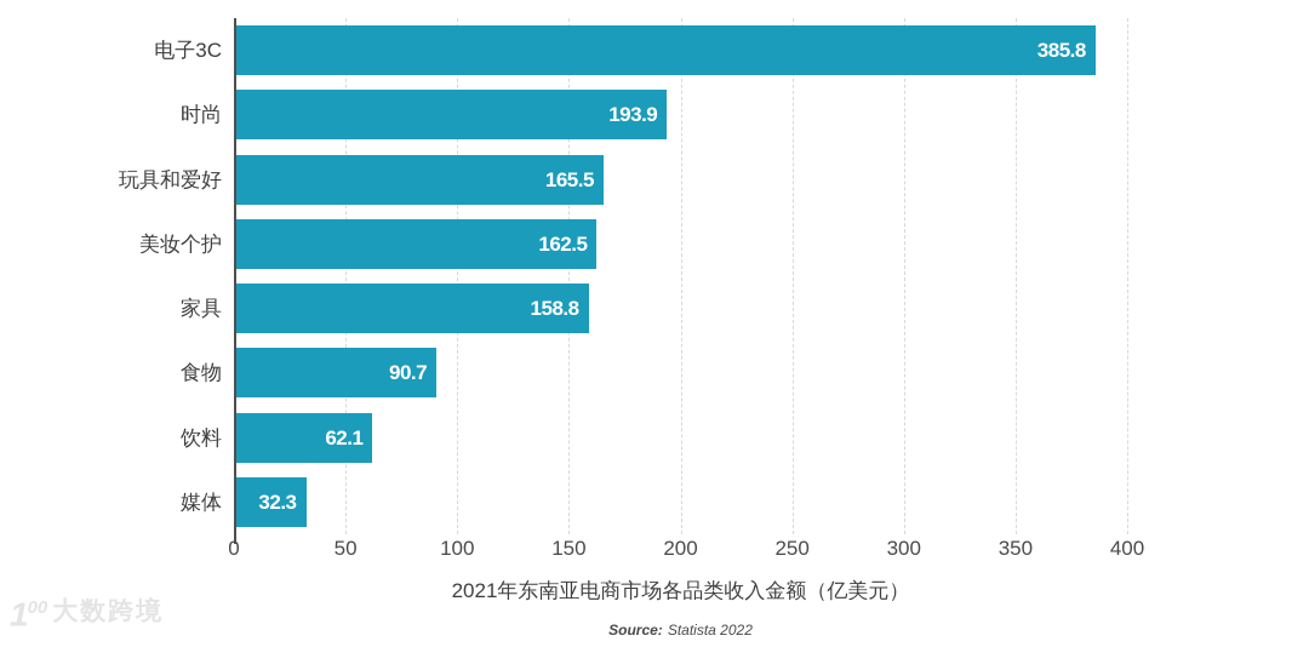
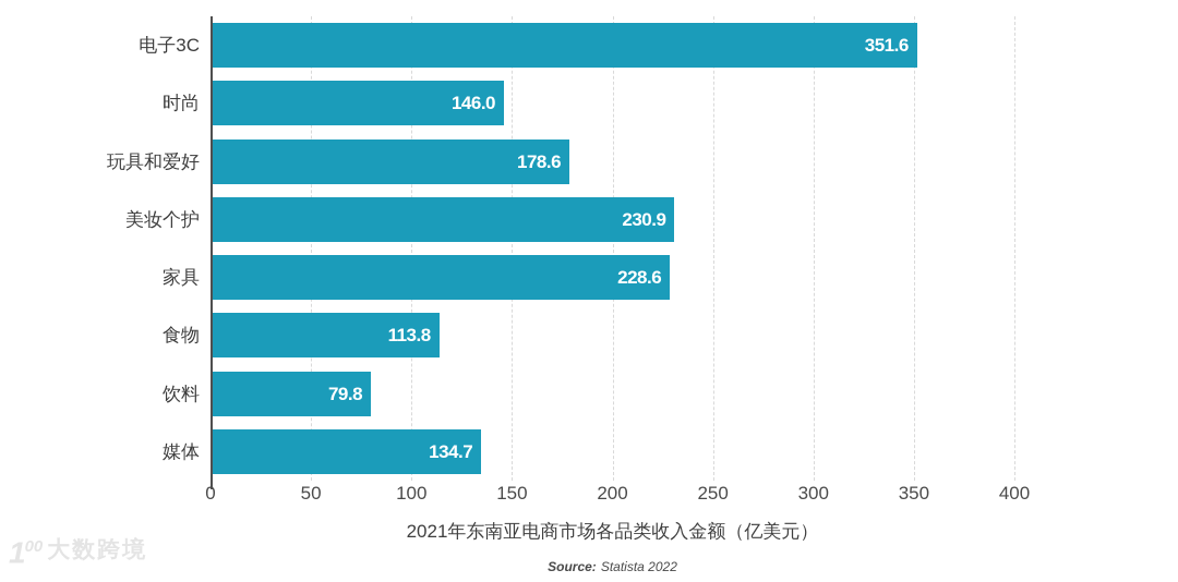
电子3C: 385.8 -> 351.6
时尚: 193.9 -> 146.0
玩具和爱好: 165.5 -> 178.6
美妆个护: 162.5 -> 230.9
家具: 158.8 -> 228.6
食物: 90.7 -> 113.8
饮料: 62.1 -> 79.8
媒体: 32.3 -> 134.7
